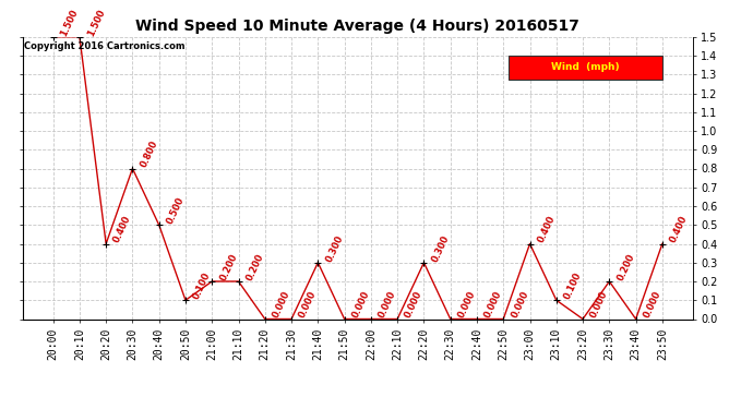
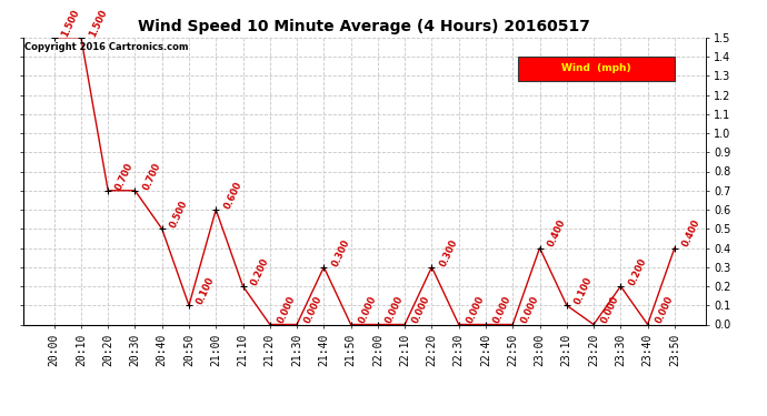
20:20: 0.400 -> 0.700
20:30: 0.800 -> 0.700
21:00: 0.200 -> 0.600
